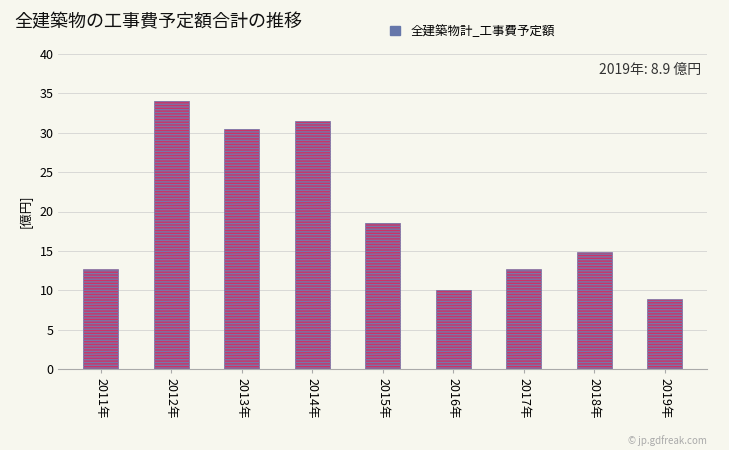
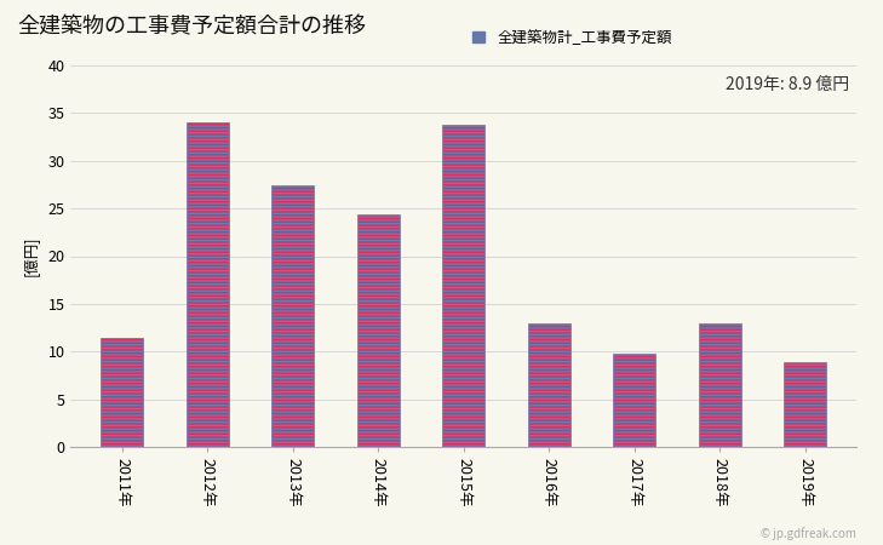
2011年: 12.7 -> 11.4
2013年: 30.5 -> 27.4
2014年: 31.5 -> 24.4
2015年: 18.5 -> 33.8
2016年: 10.0 -> 13.0
2017年: 12.7 -> 9.8
2018年: 14.8 -> 13.0
